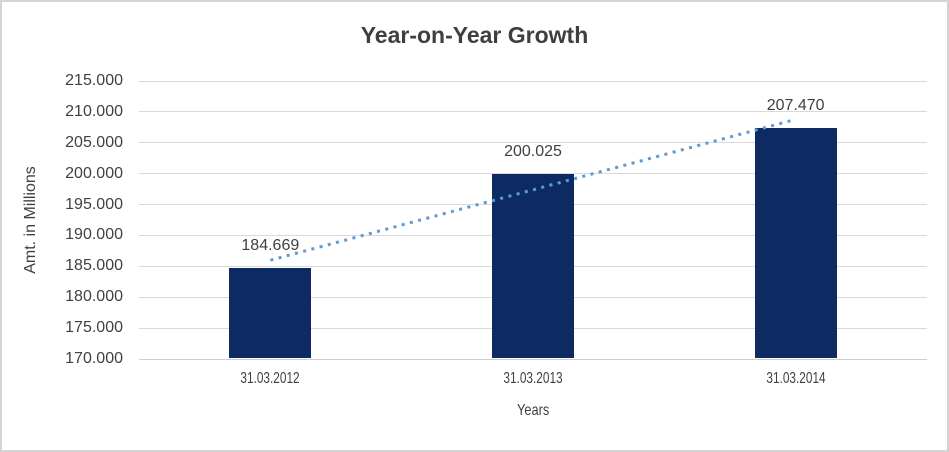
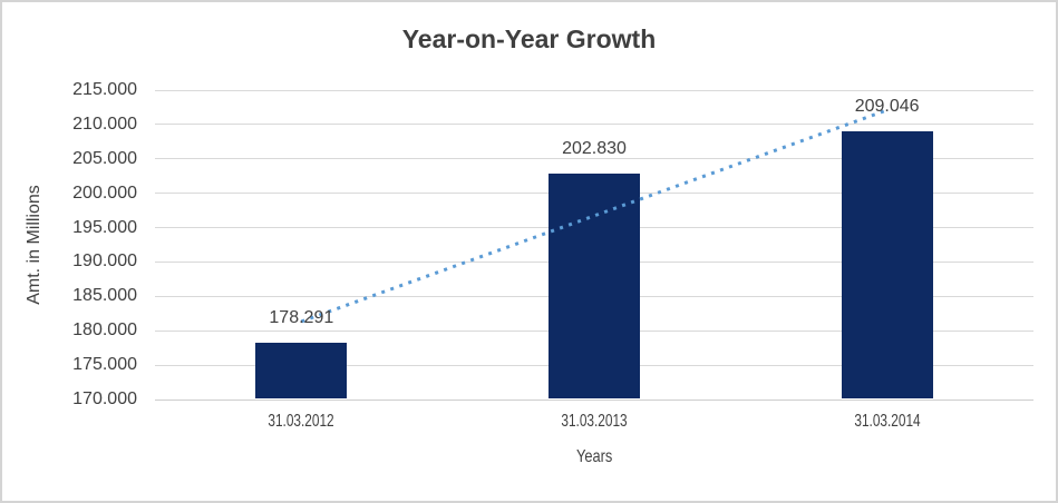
31.03.2012: 184.669 -> 178.291
31.03.2013: 200.025 -> 202.830
31.03.2014: 207.470 -> 209.046
